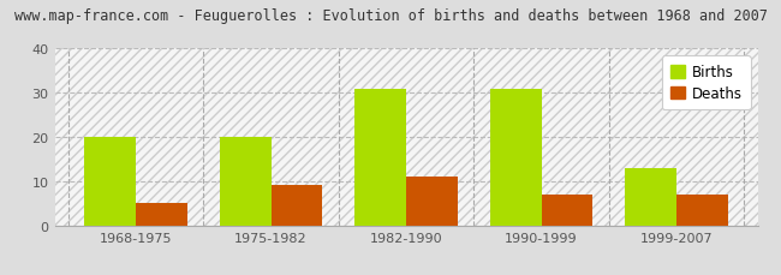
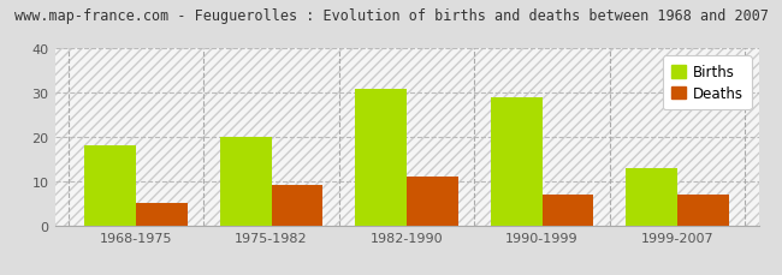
Births/1968-1975: 20 -> 18
Births/1990-1999: 31 -> 29
